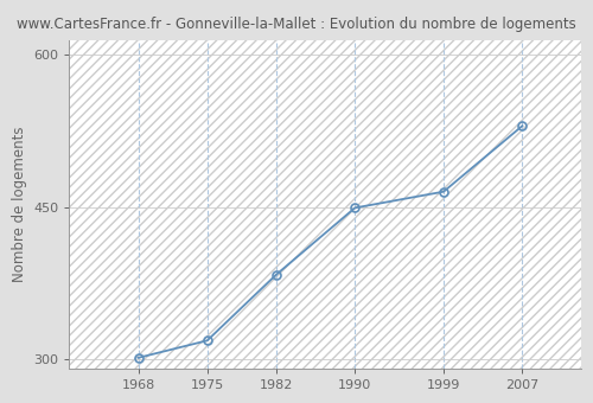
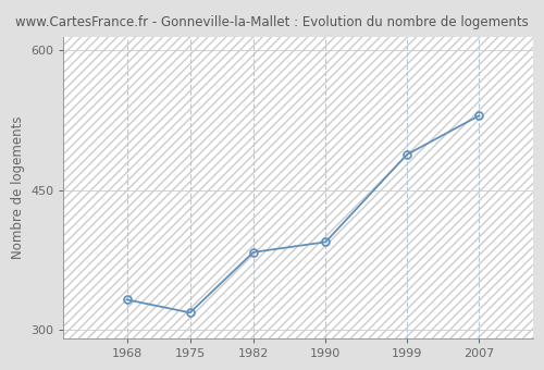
1968: 301 -> 332
1990: 449 -> 394
1999: 465 -> 488
